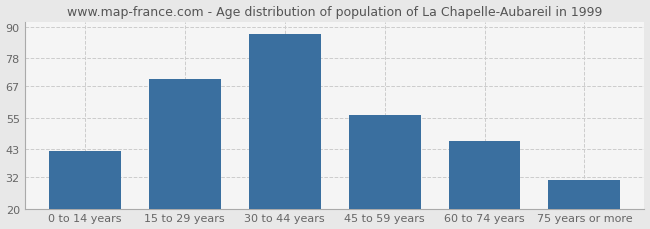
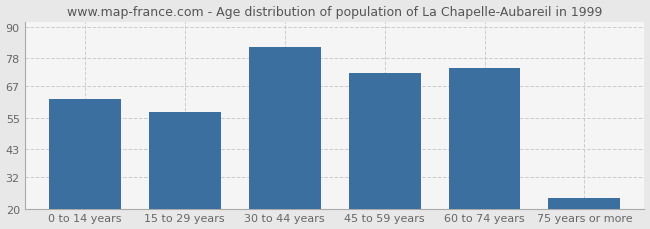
0 to 14 years: 42 -> 62
15 to 29 years: 70 -> 57
30 to 44 years: 87 -> 82
45 to 59 years: 56 -> 72
60 to 74 years: 46 -> 74
75 years or more: 31 -> 24
